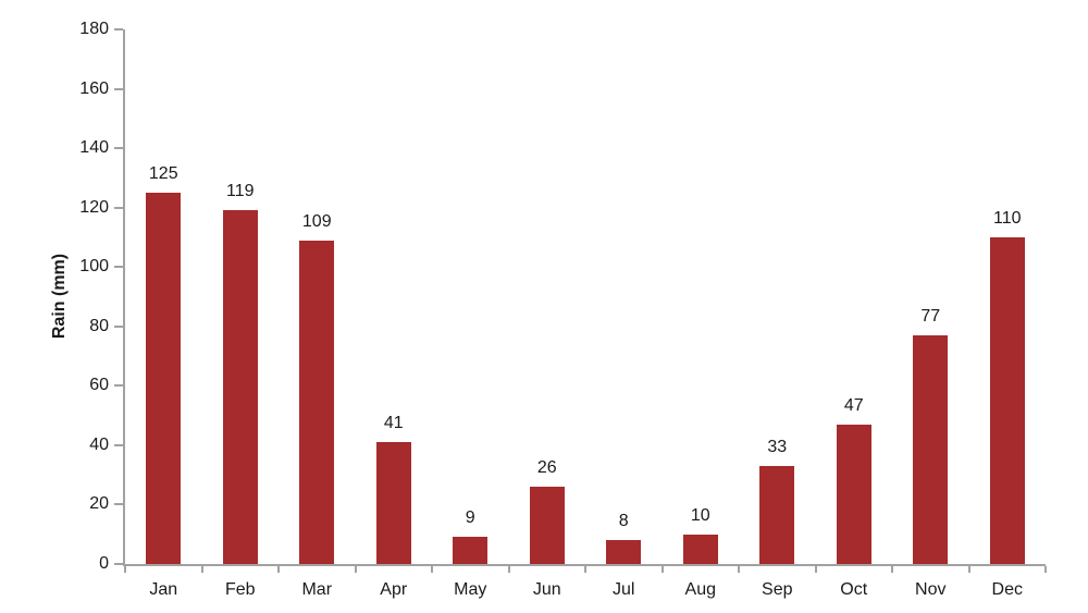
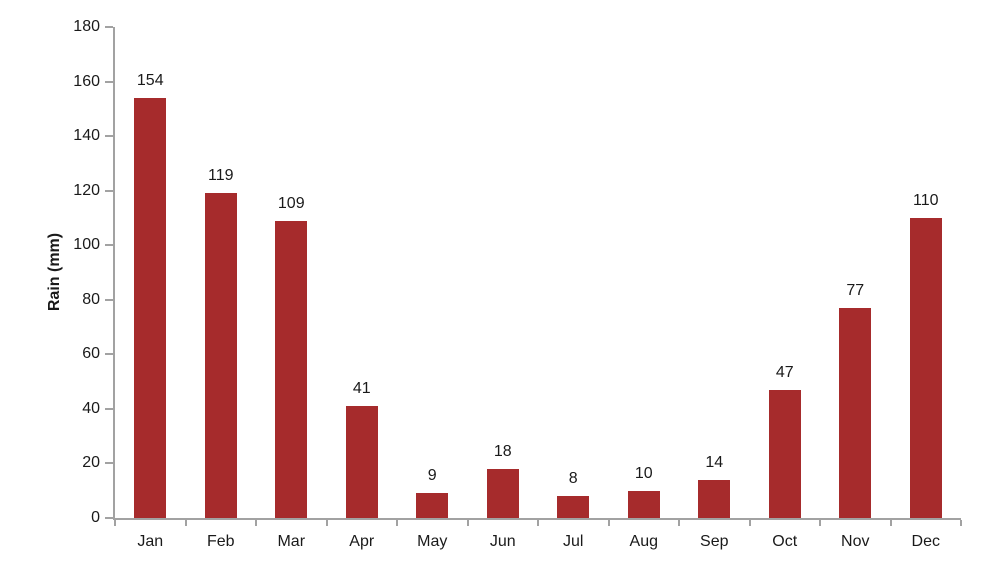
Jan: 125 -> 154
Jun: 26 -> 18
Sep: 33 -> 14
